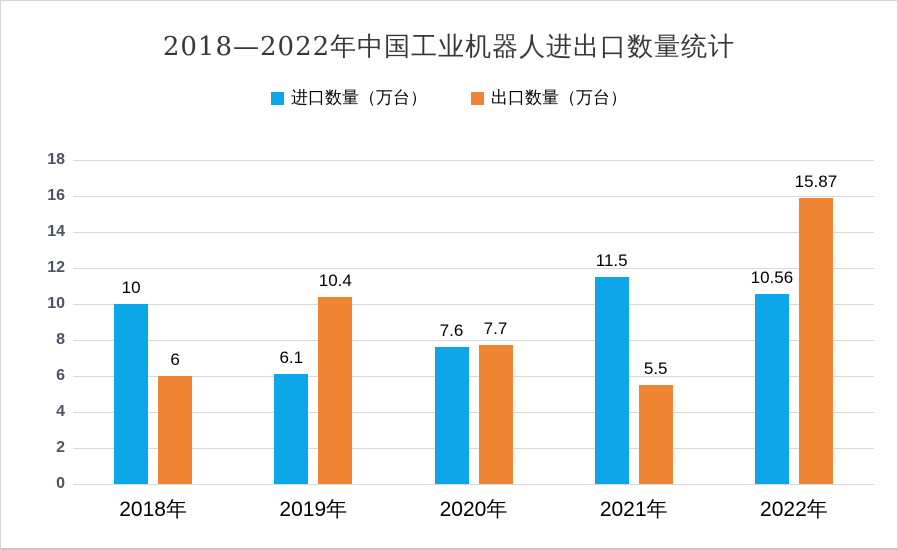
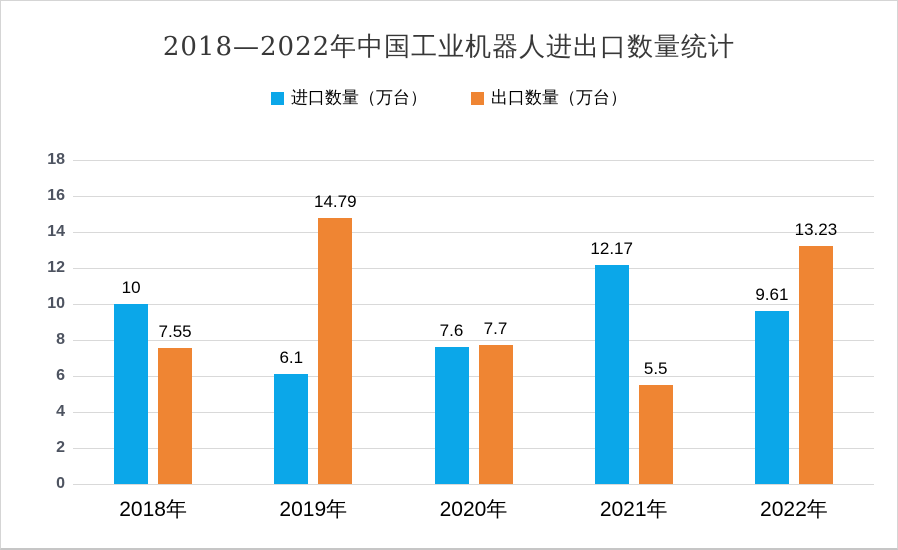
出口数量（万台）/2018年: 6 -> 7.55
出口数量（万台）/2019年: 10.4 -> 14.79
进口数量（万台）/2021年: 11.5 -> 12.17
进口数量（万台）/2022年: 10.56 -> 9.61
出口数量（万台）/2022年: 15.87 -> 13.23
